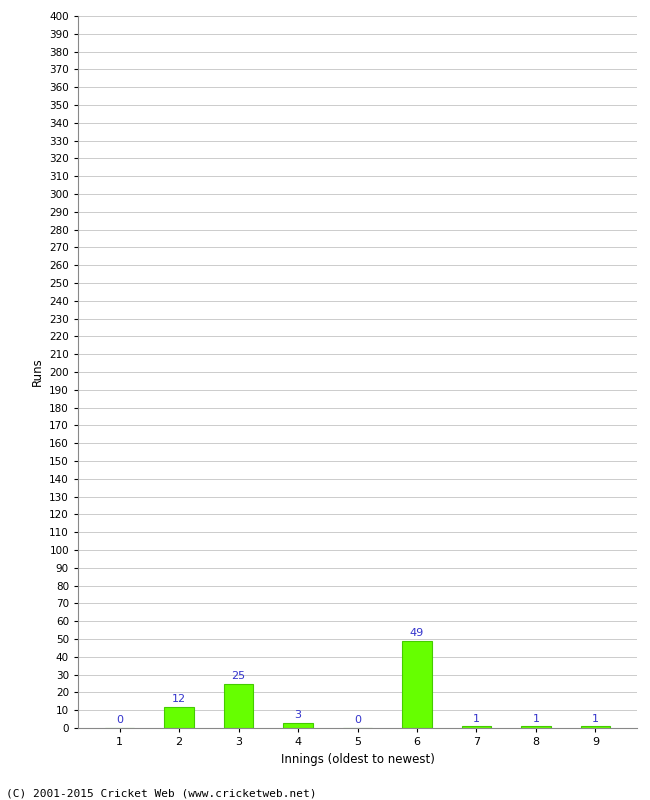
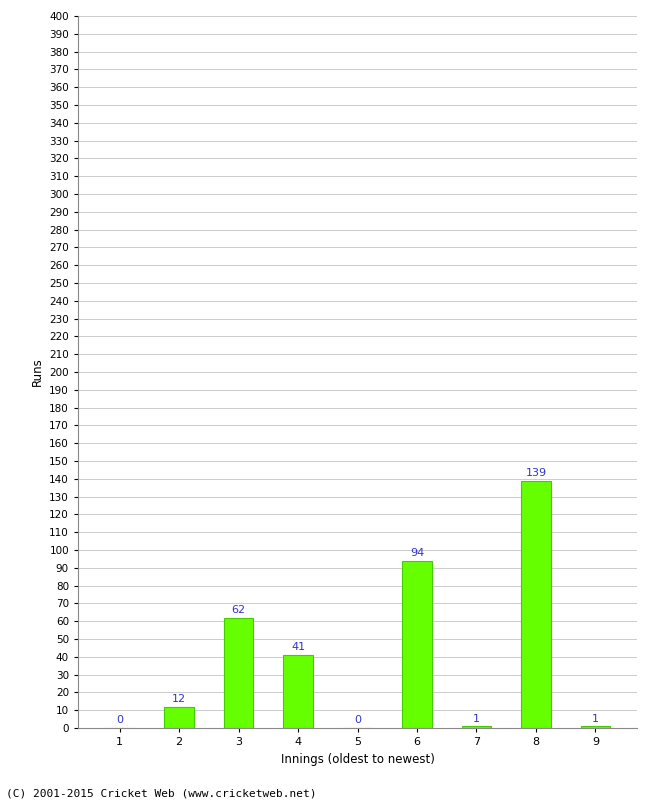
3: 25 -> 62
4: 3 -> 41
6: 49 -> 94
8: 1 -> 139
